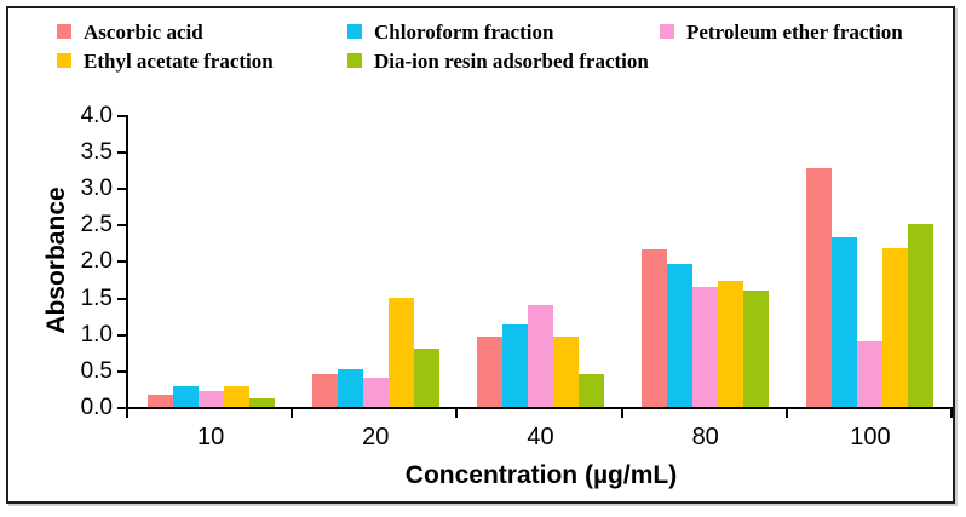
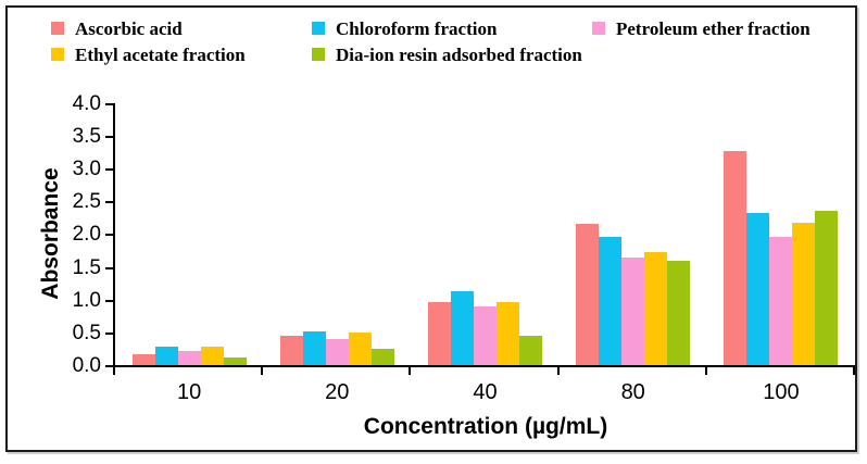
Ethyl acetate fraction/20: 1.5 -> 0.5
Dia-ion resin adsorbed fraction/20: 0.8 -> 0.2
Petroleum ether fraction/40: 1.4 -> 0.9
Petroleum ether fraction/100: 0.9 -> 2.0
Dia-ion resin adsorbed fraction/100: 2.5 -> 2.4
